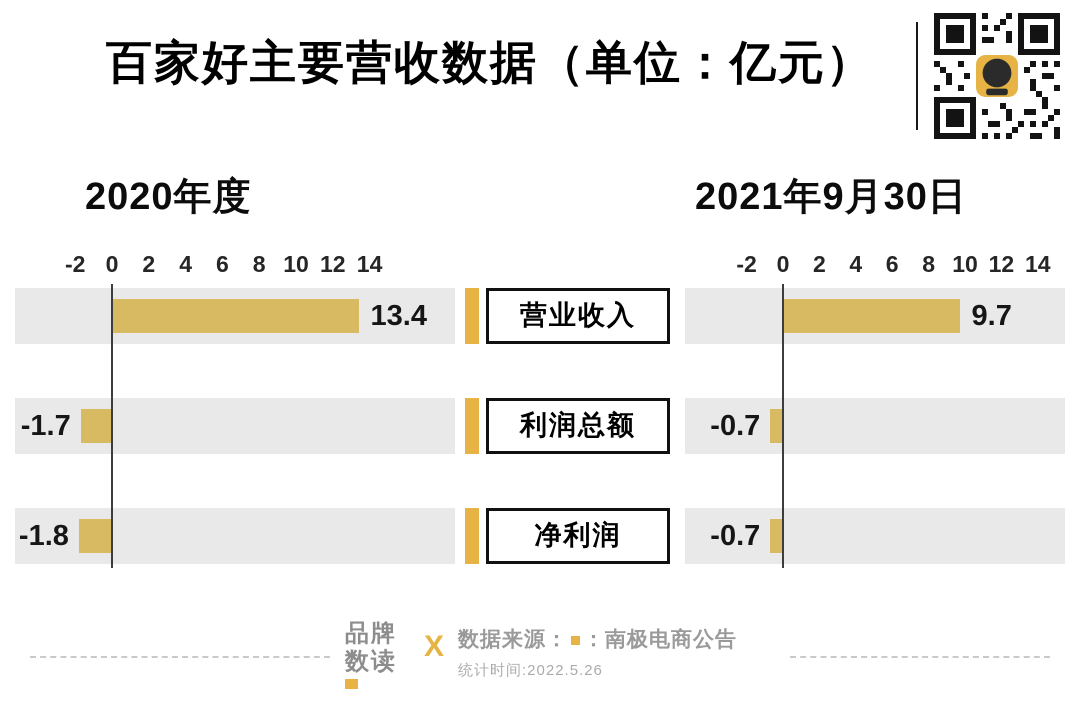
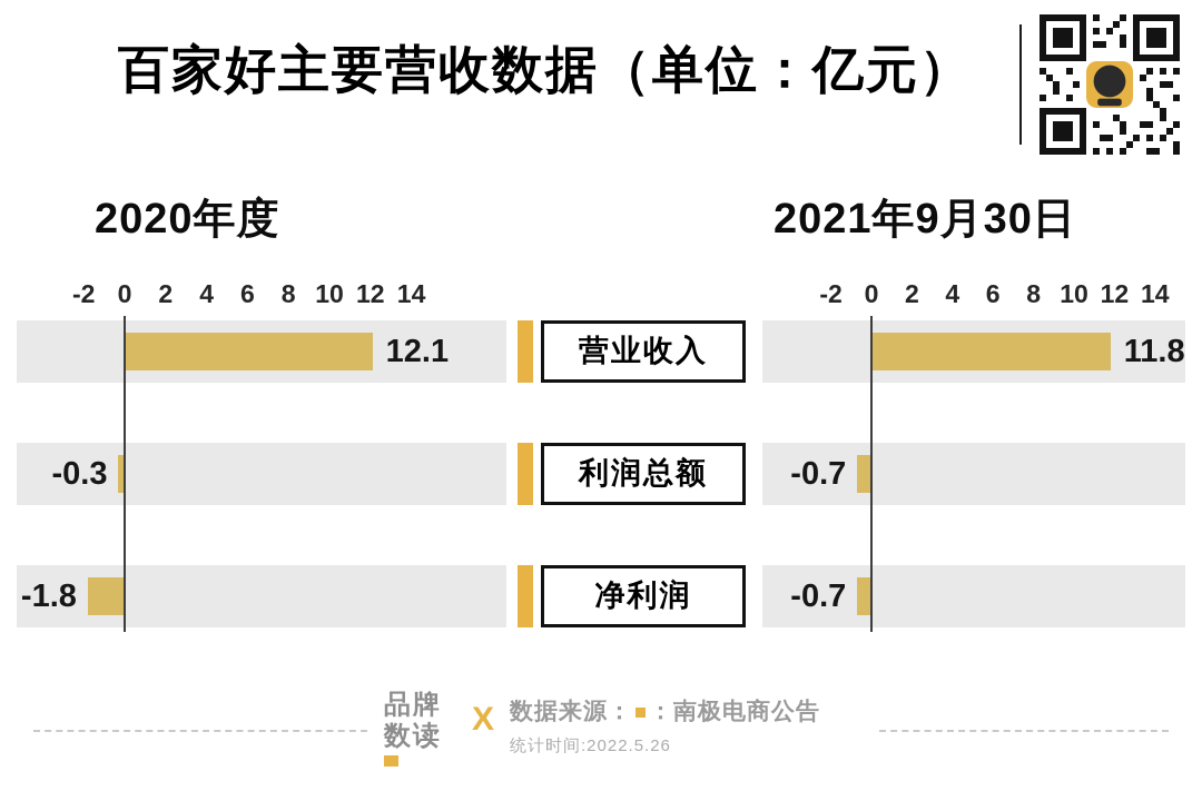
2020年度/营业收入: 13.4 -> 12.1
2020年度/利润总额: -1.7 -> -0.3
2021年9月30日/营业收入: 9.7 -> 11.8
